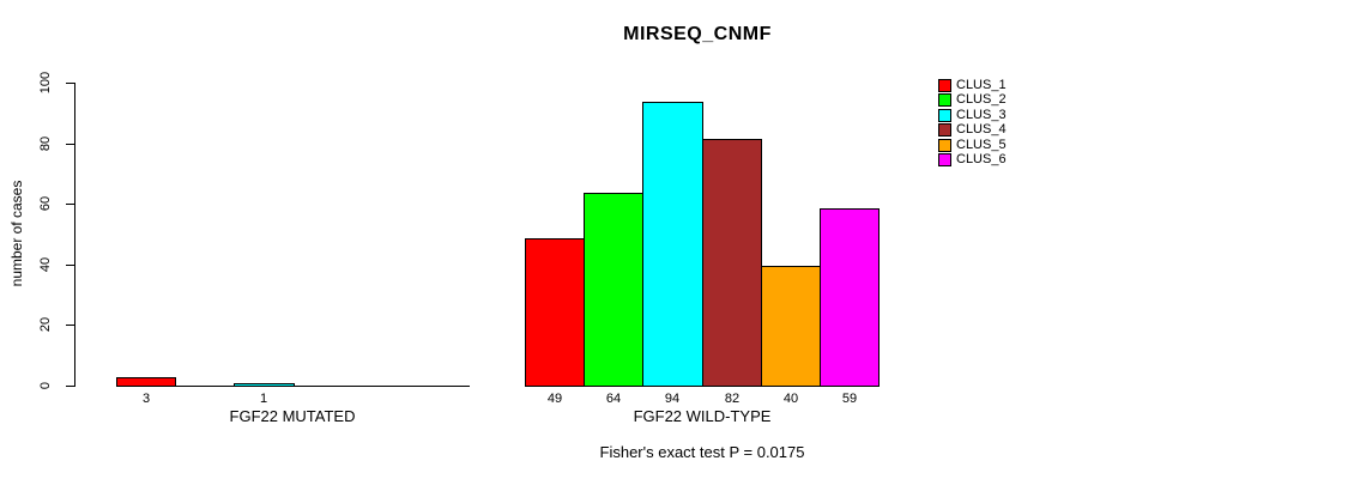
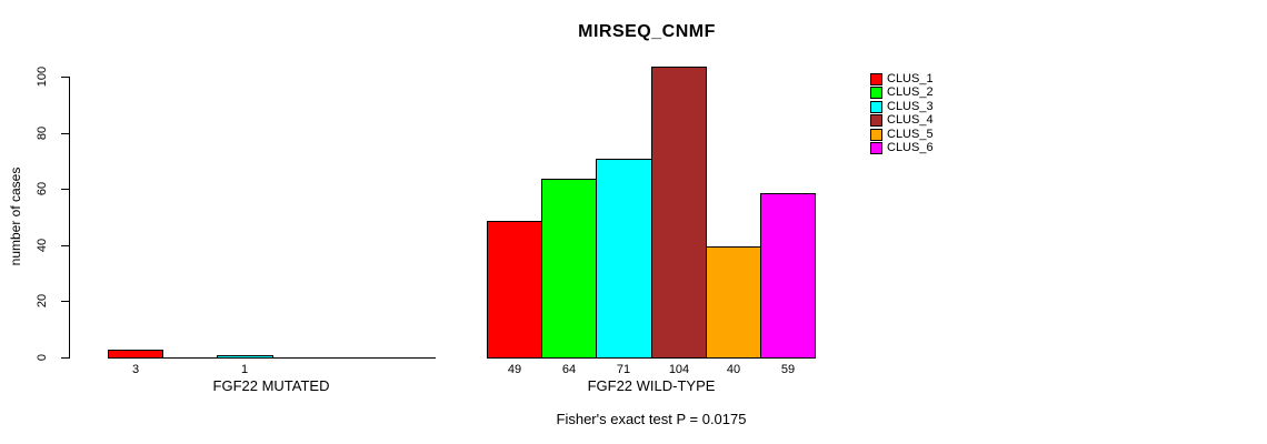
CLUS_3/FGF22 WILD-TYPE: 94 -> 71
CLUS_4/FGF22 WILD-TYPE: 82 -> 104
